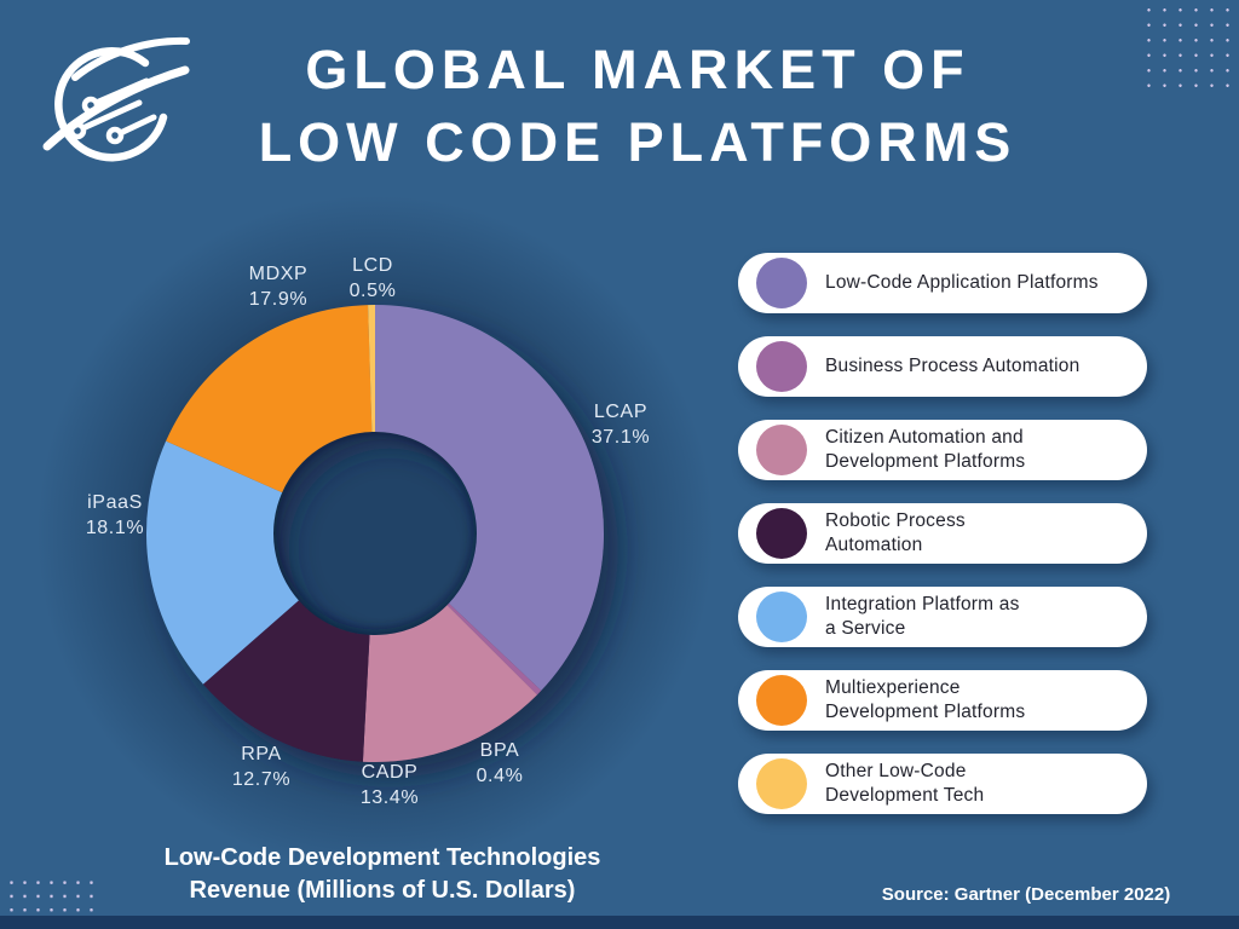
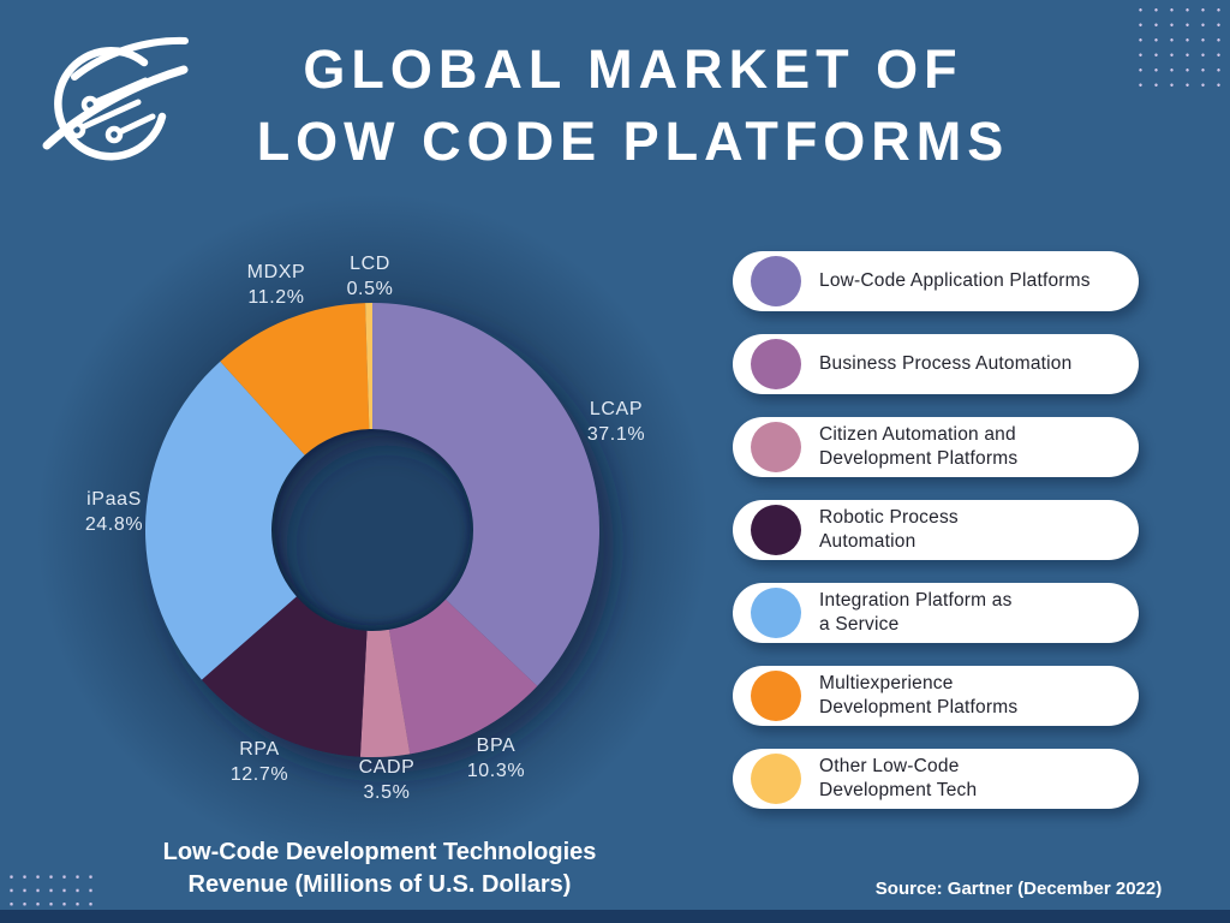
BPA: 0.4% -> 10.3%
CADP: 13.4% -> 3.5%
iPaaS: 18.1% -> 24.8%
MDXP: 17.9% -> 11.2%
